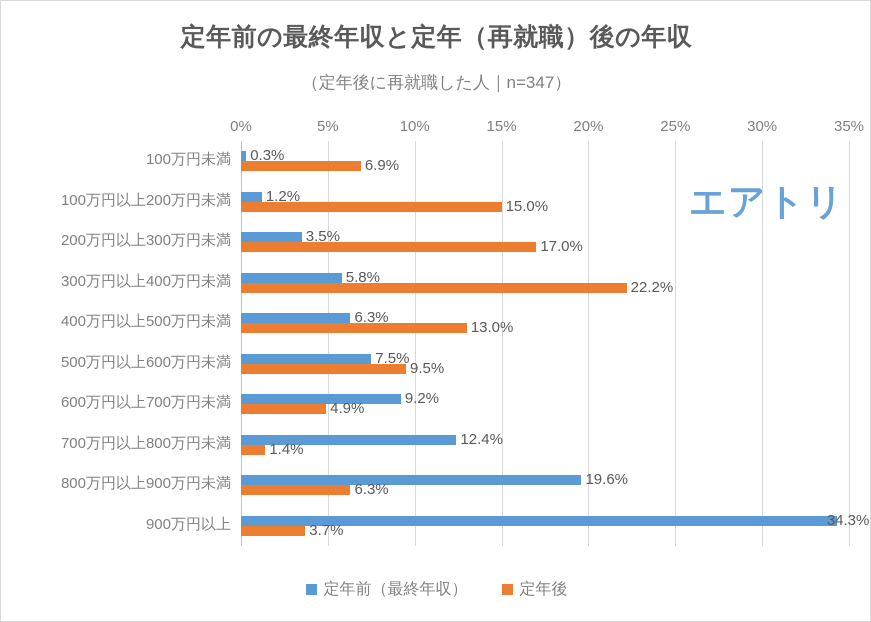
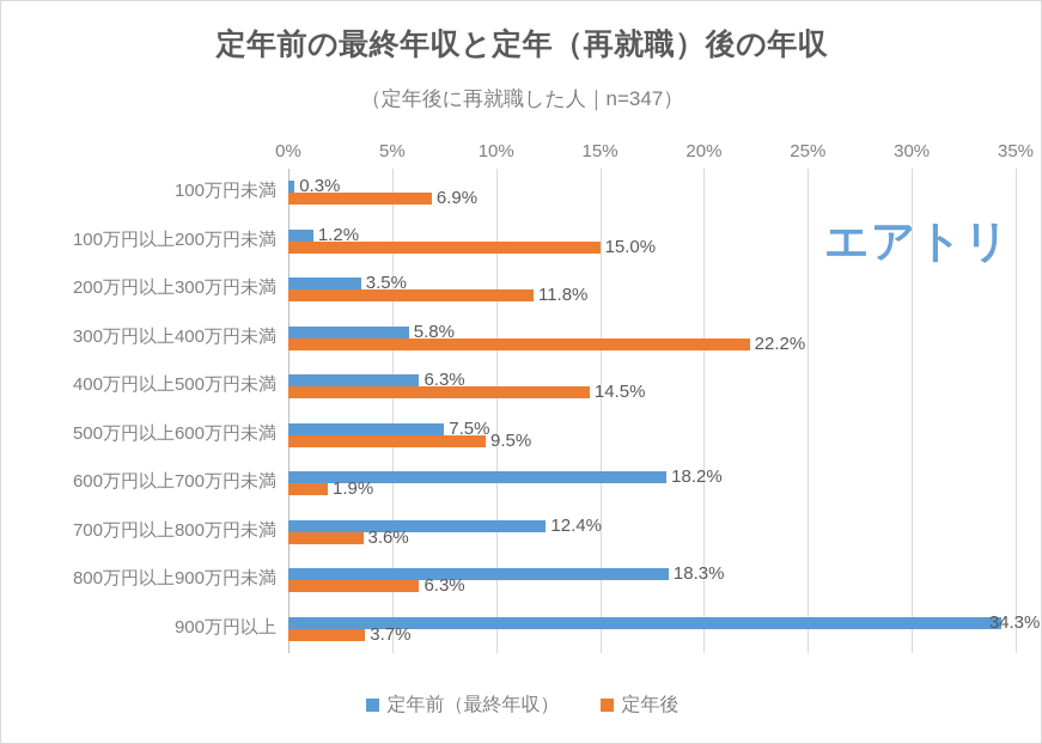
定年後/200万円以上300万円未満: 17.0% -> 11.8%
定年後/400万円以上500万円未満: 13.0% -> 14.5%
定年前（最終年収）/600万円以上700万円未満: 9.2% -> 18.2%
定年後/600万円以上700万円未満: 4.9% -> 1.9%
定年後/700万円以上800万円未満: 1.4% -> 3.6%
定年前（最終年収）/800万円以上900万円未満: 19.6% -> 18.3%
